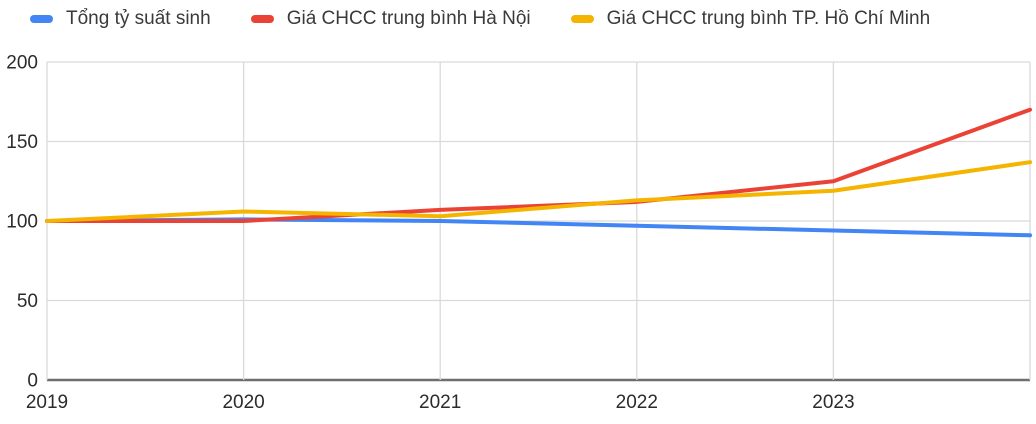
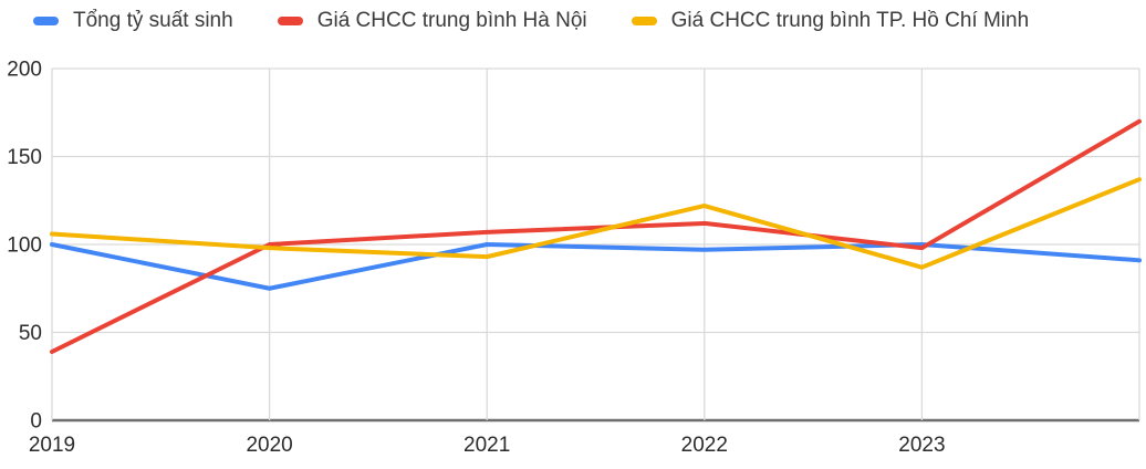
Giá CHCC trung bình Hà Nội/2019: 100 -> 39
Giá CHCC trung bình TP. Hồ Chí Minh/2019: 100 -> 106
Tổng tỷ suất sinh/2020: 101 -> 75
Giá CHCC trung bình TP. Hồ Chí Minh/2020: 106 -> 98
Giá CHCC trung bình TP. Hồ Chí Minh/2021: 103 -> 93
Giá CHCC trung bình TP. Hồ Chí Minh/2022: 113 -> 122
Tổng tỷ suất sinh/2023: 94 -> 100
Giá CHCC trung bình Hà Nội/2023: 125 -> 98
Giá CHCC trung bình TP. Hồ Chí Minh/2023: 119 -> 87
